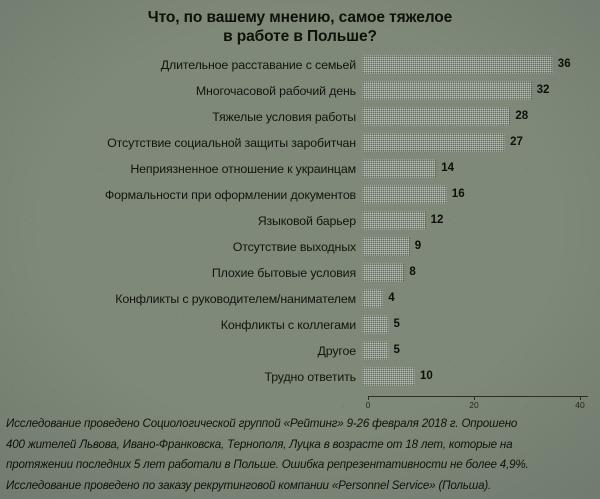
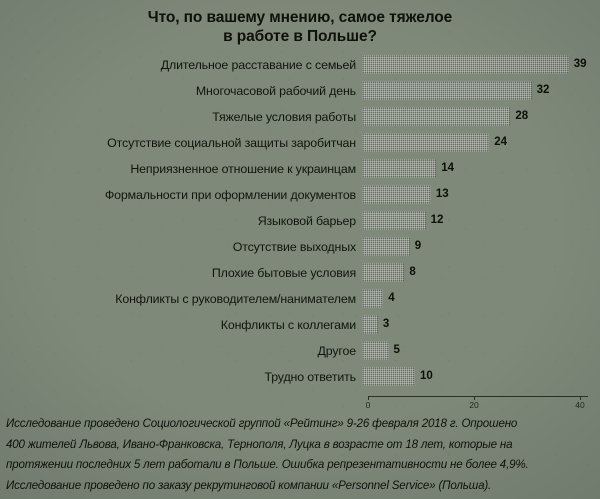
Длительное расставание с семьей: 36 -> 39
Отсутствие социальной защиты заробитчан: 27 -> 24
Формальности при оформлении документов: 16 -> 13
Конфликты с коллегами: 5 -> 3
